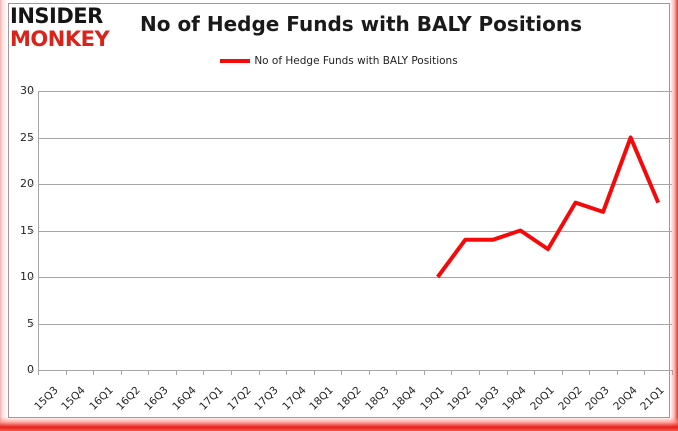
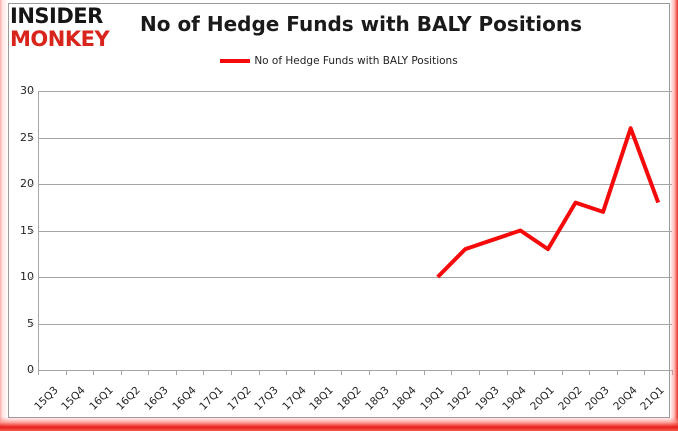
19Q2: 14 -> 13
20Q4: 25 -> 26
